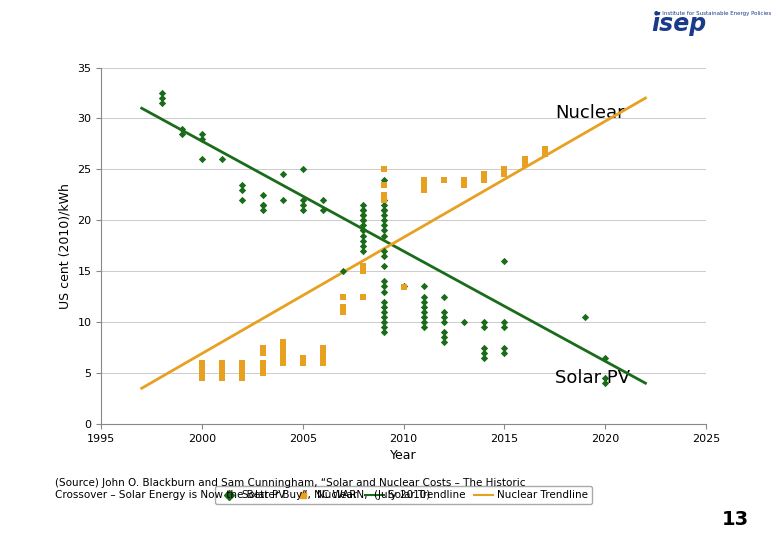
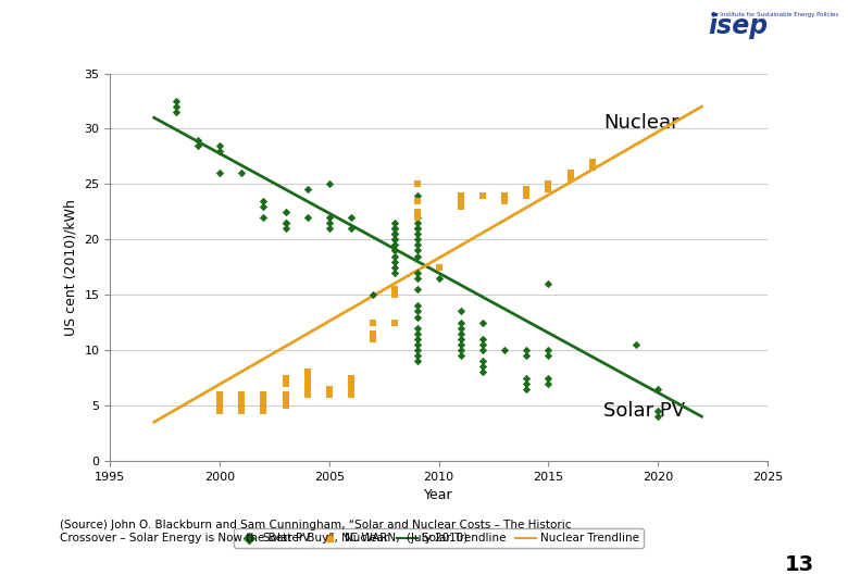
Solar PV/2010: 13.5 -> 16.5
Nuclear/2010: 13.4 -> 17.5
